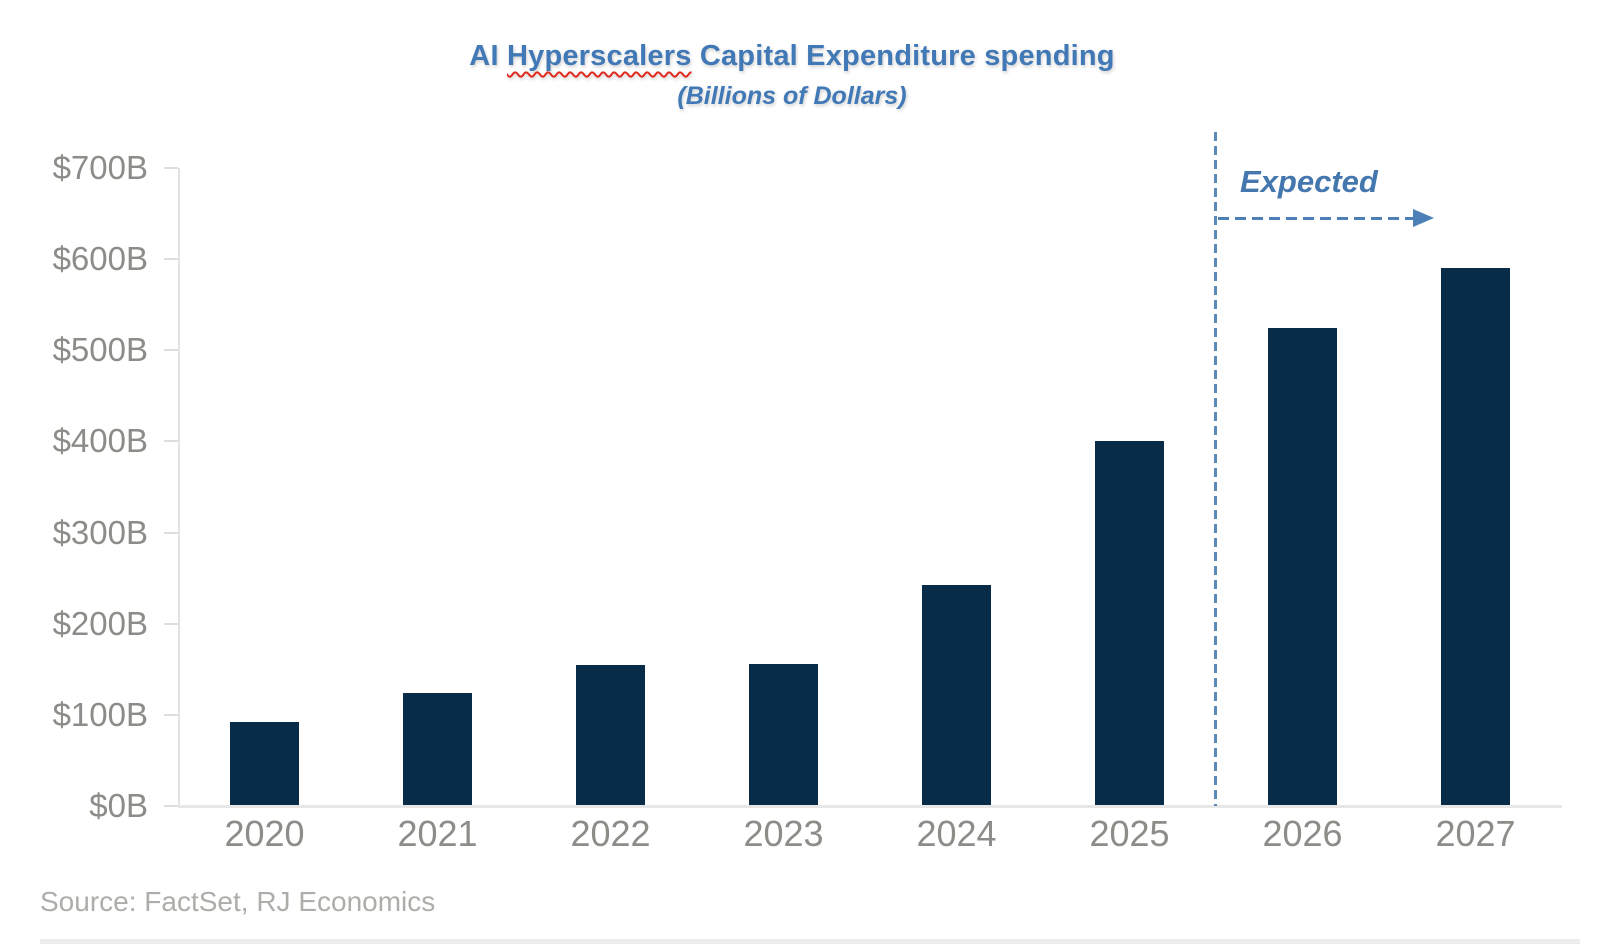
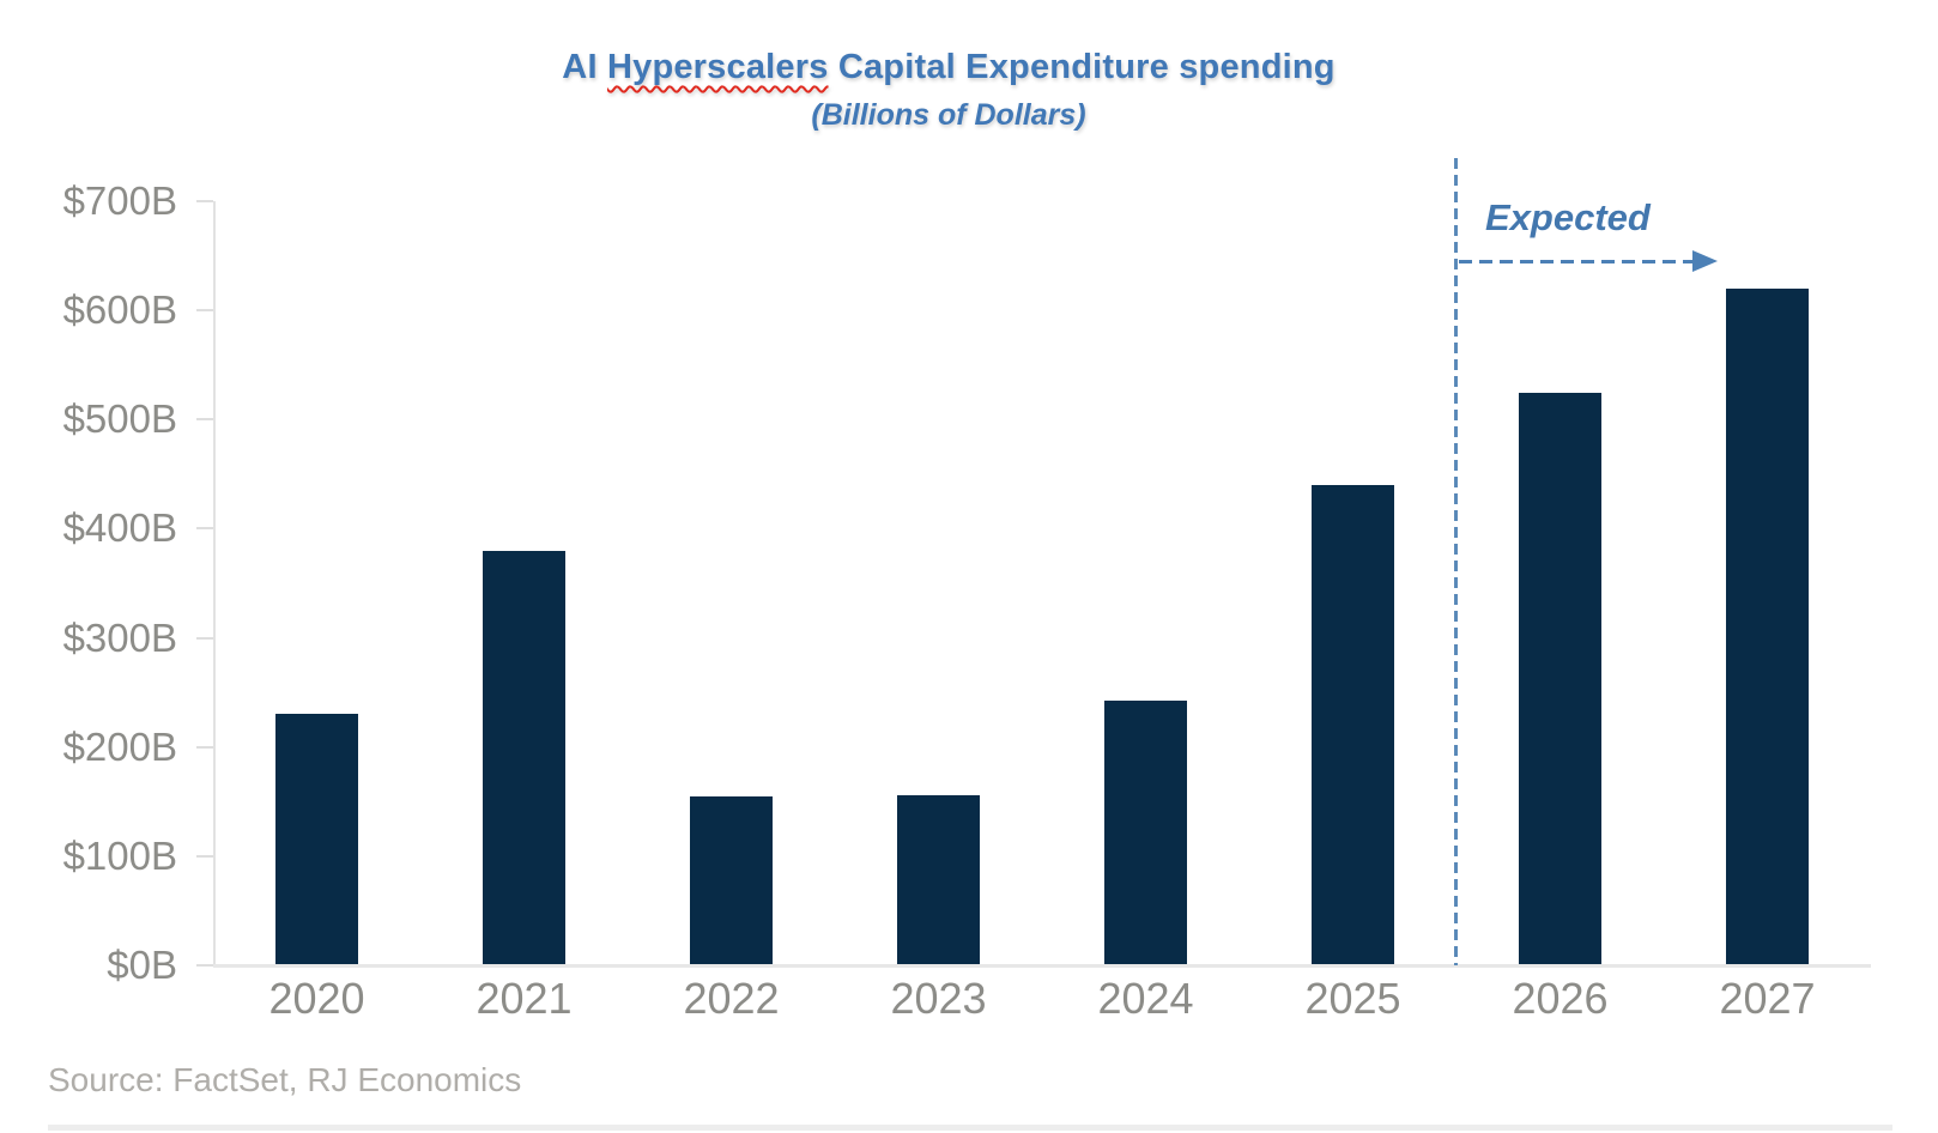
2020: $90B -> $230B
2021: $120B -> $380B
2025: $400B -> $440B
2027: $590B -> $620B
